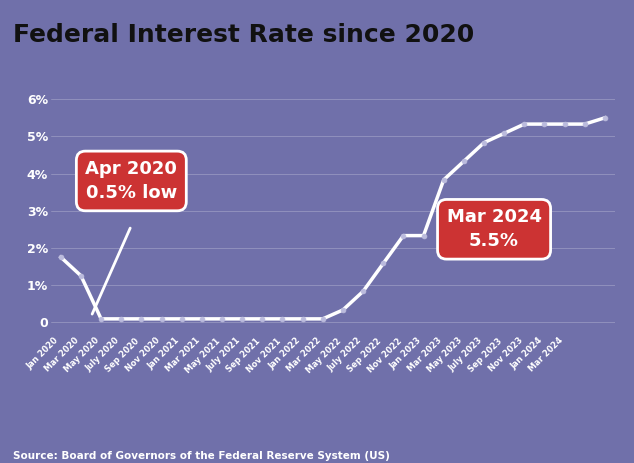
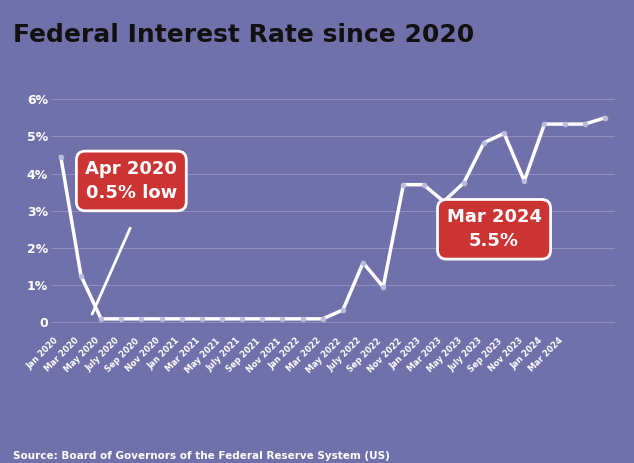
Jan 2020: 1.75% -> 4.45%
July 2022: 0.83% -> 1.60%
Sep 2022: 1.58% -> 0.95%
Nov 2022: 2.33% -> 3.70%
Jan 2023: 2.33% -> 3.70%
Mar 2023: 3.83% -> 3.25%
May 2023: 4.33% -> 3.75%
Nov 2023: 5.33% -> 3.80%
